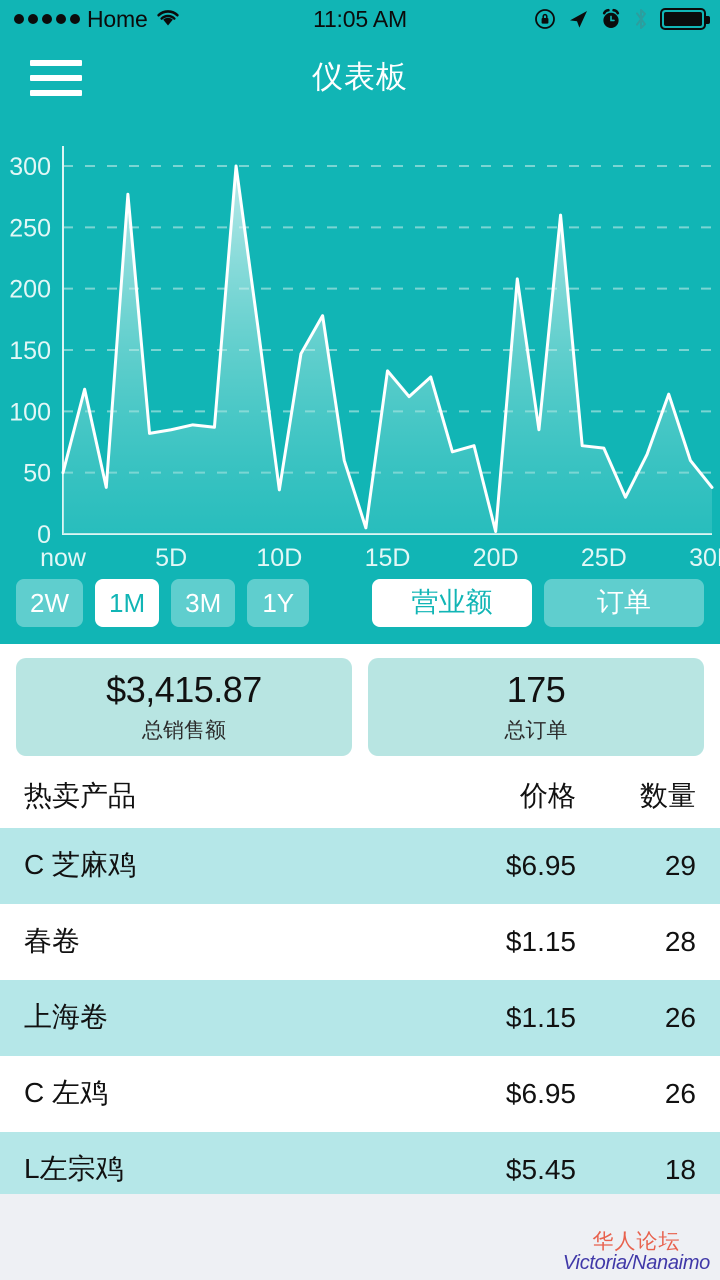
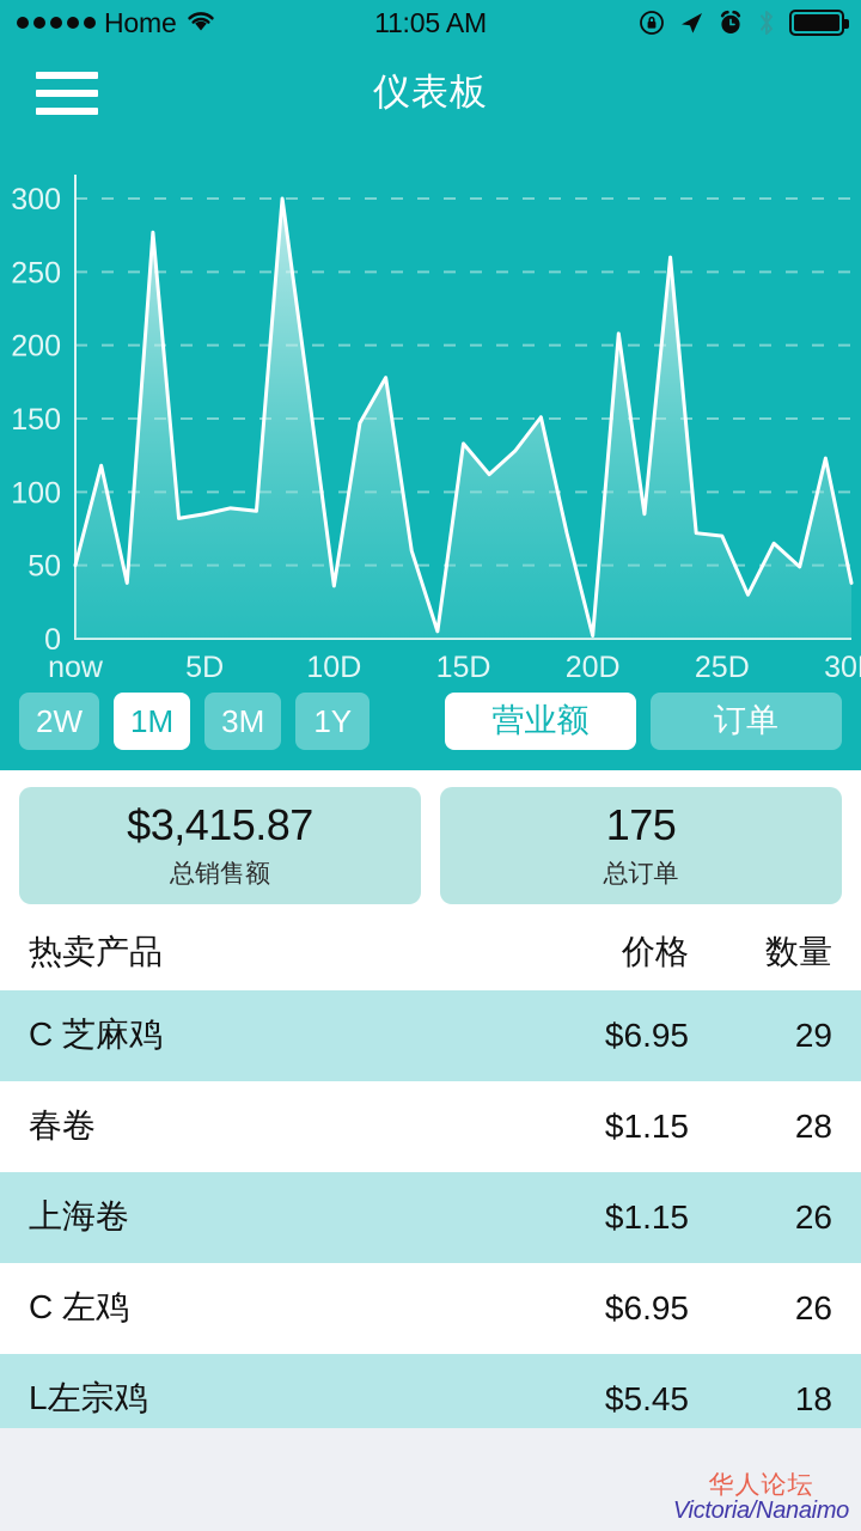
18: 67 -> 151
28: 114 -> 49
29: 60 -> 123
